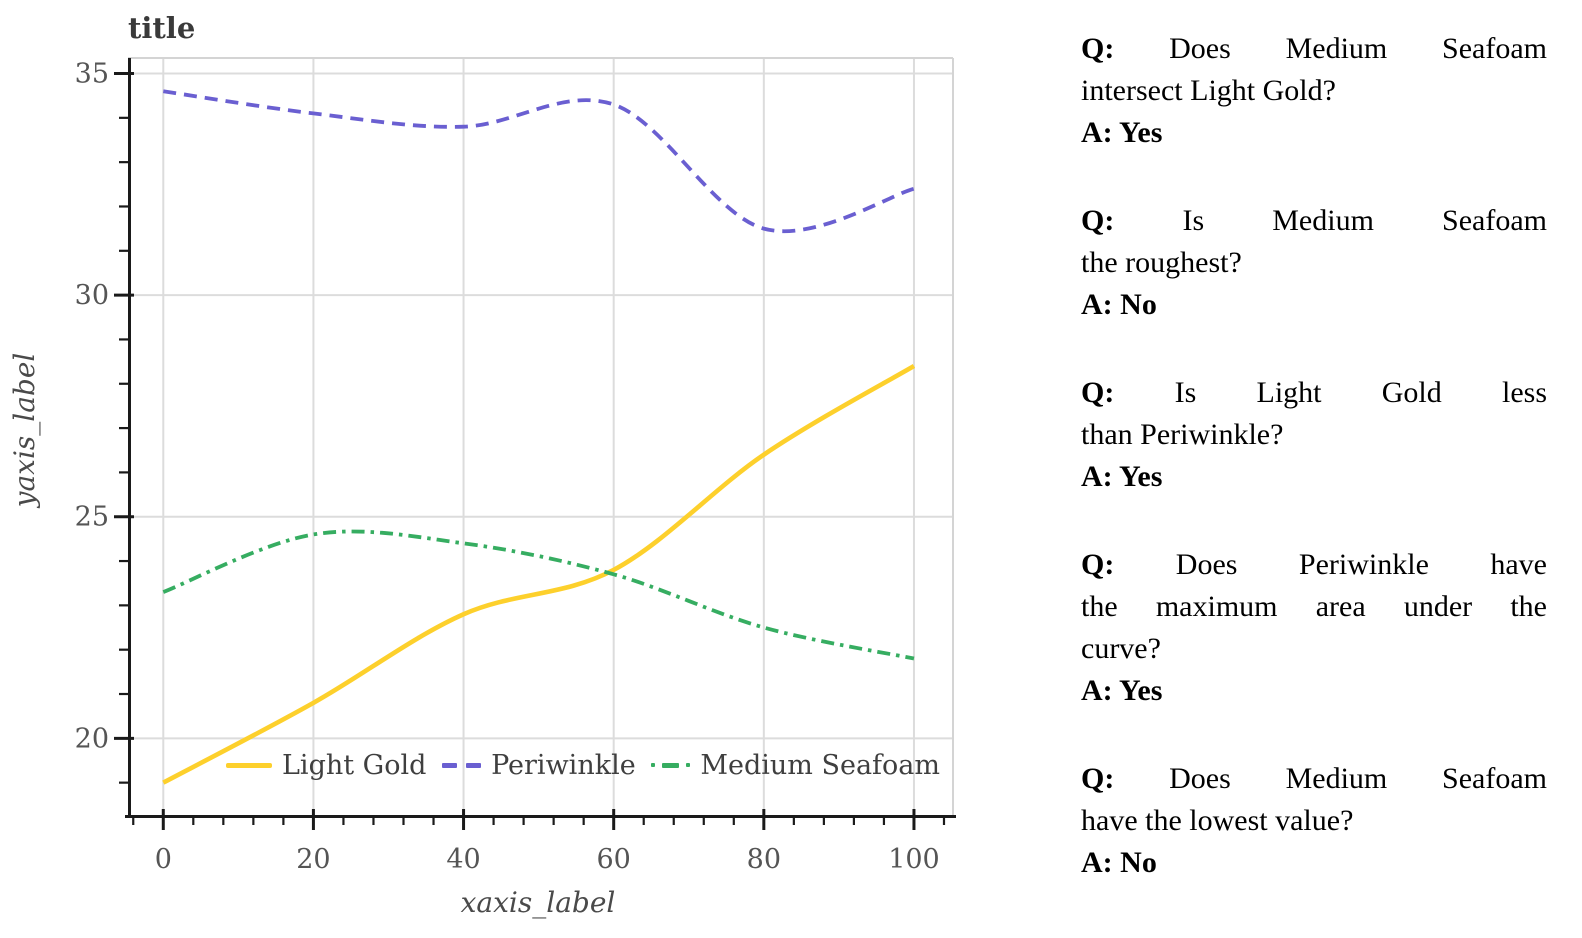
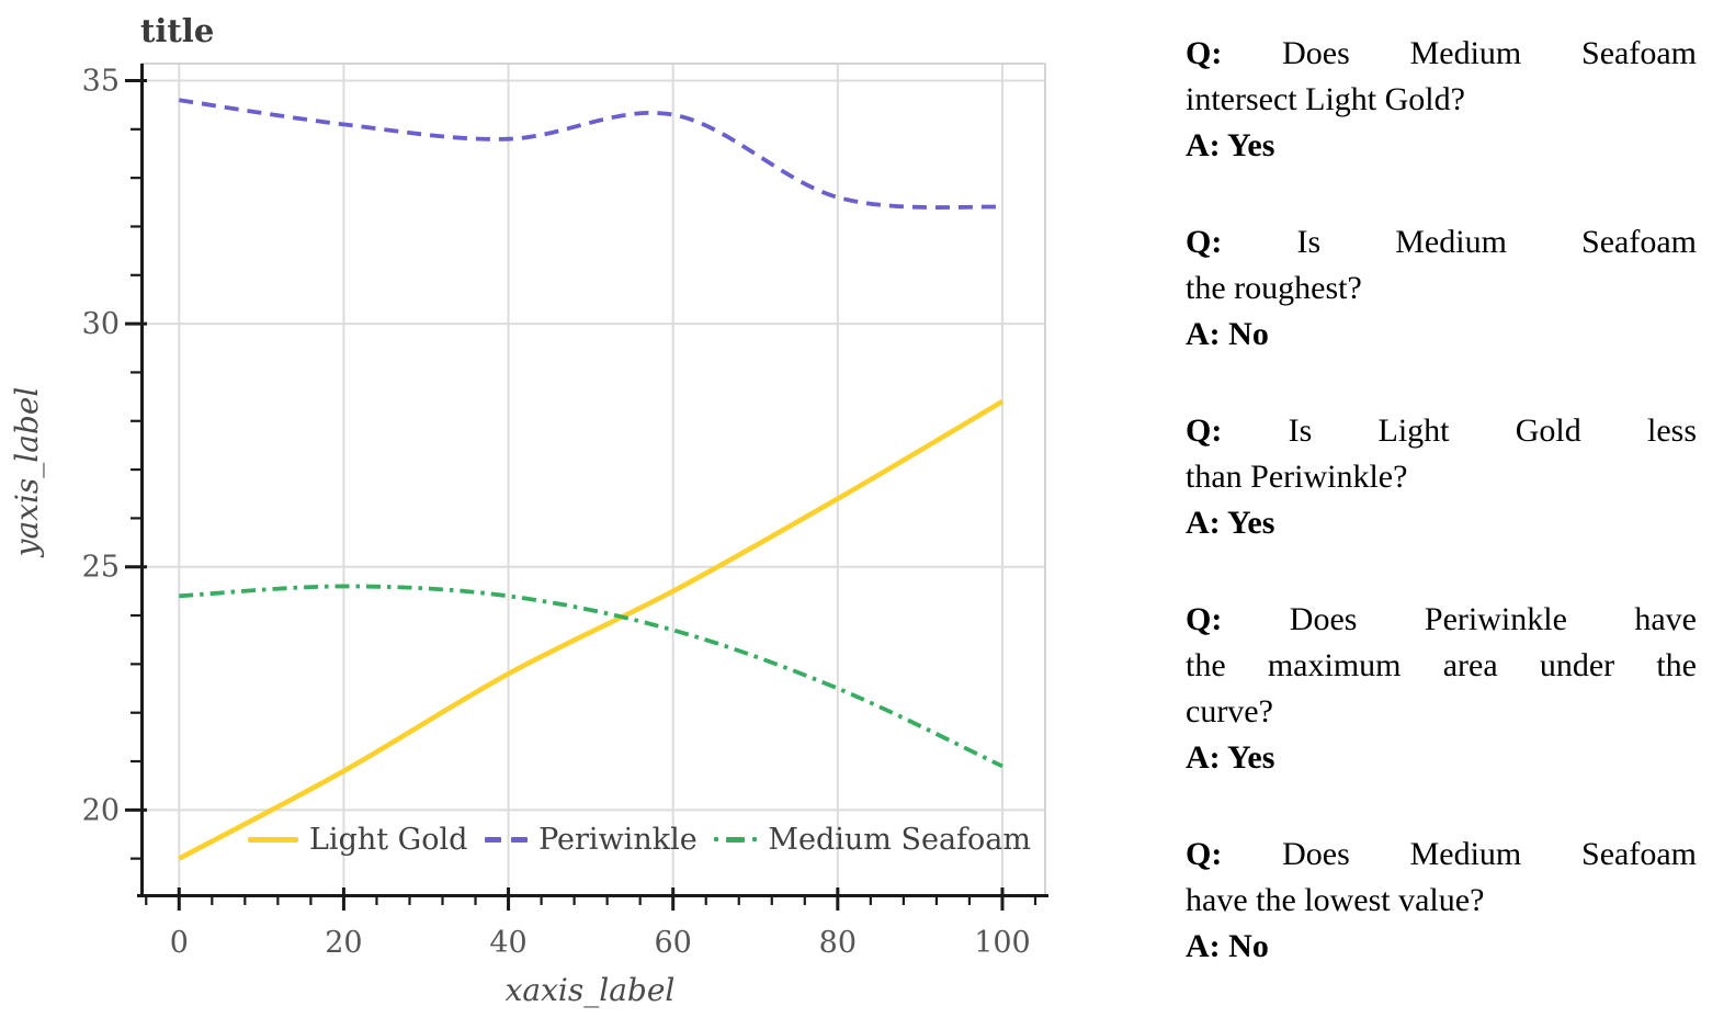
Medium Seafoam/0: 23.3 -> 24.4
Light Gold/60: 23.8 -> 24.5
Periwinkle/80: 31.5 -> 32.6
Medium Seafoam/100: 21.8 -> 20.9
